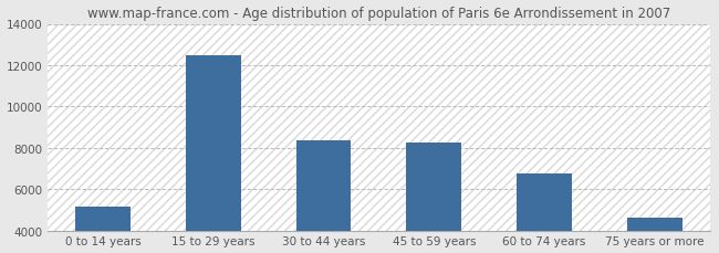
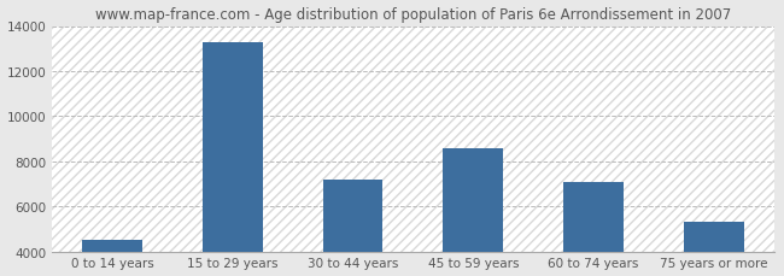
0 to 14 years: 5200 -> 4500
15 to 29 years: 12500 -> 13300
30 to 44 years: 8400 -> 7200
45 to 59 years: 8300 -> 8600
60 to 74 years: 6800 -> 7100
75 years or more: 4600 -> 5300
